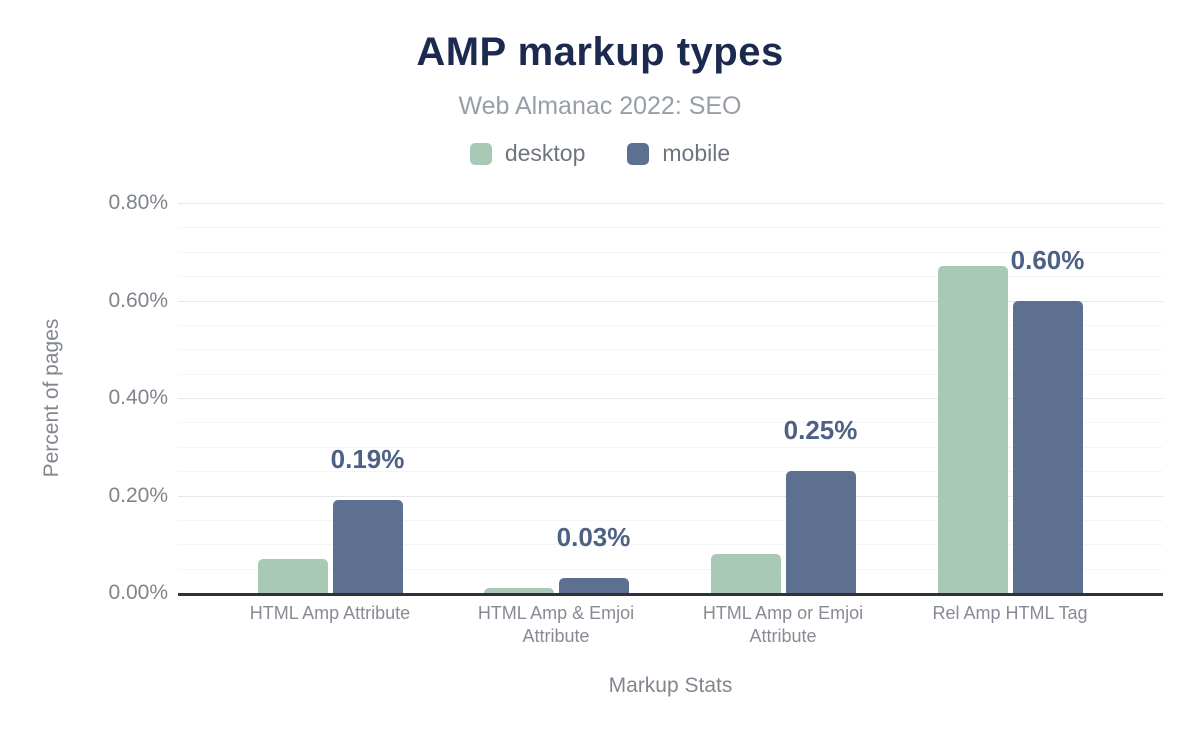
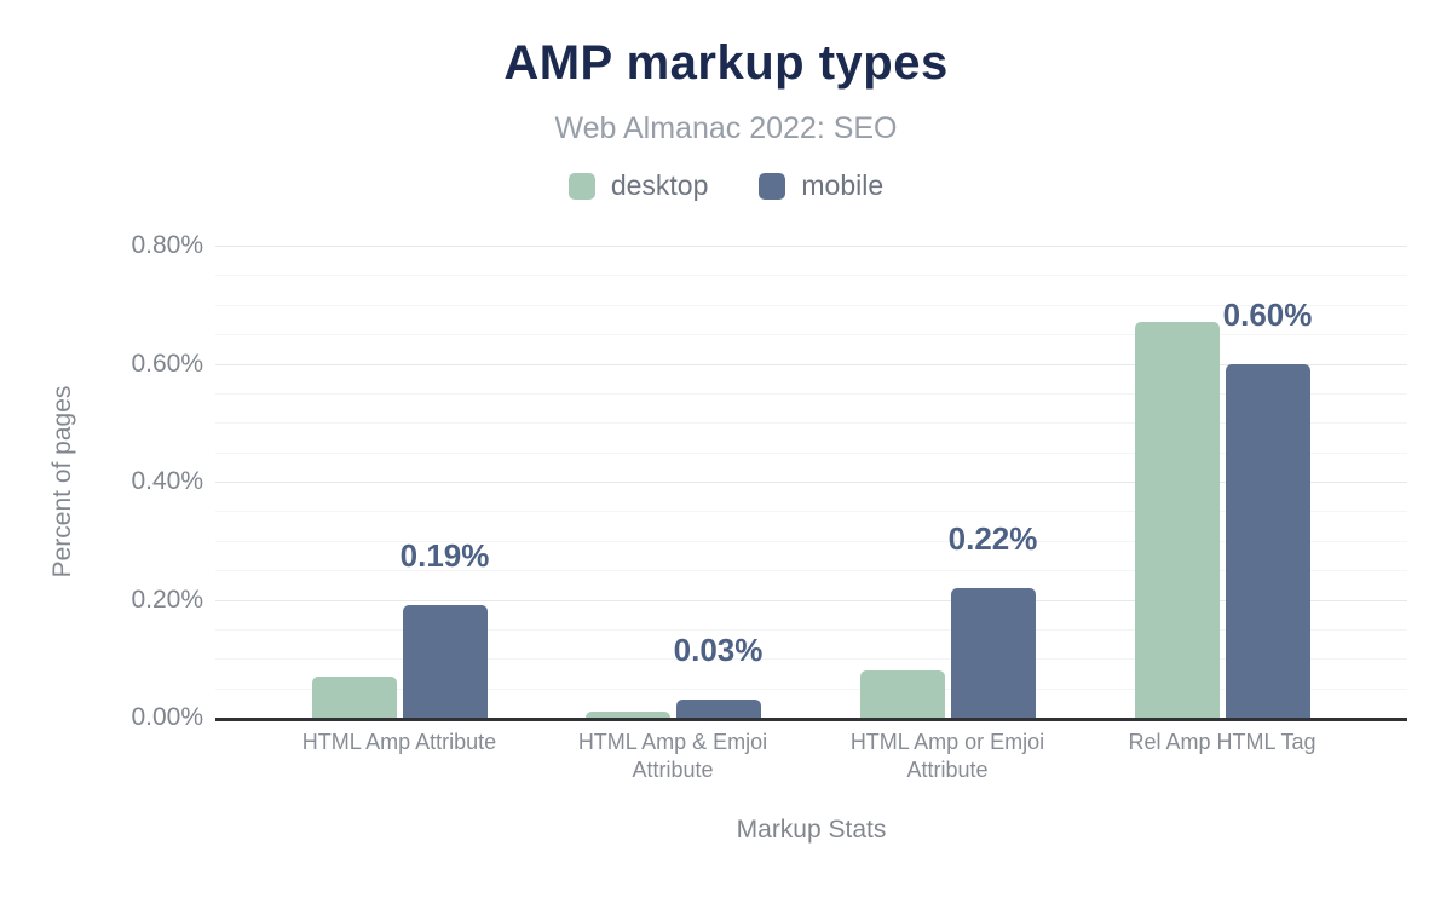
mobile/HTML Amp or Emjoi Attribute: 0.25% -> 0.22%
